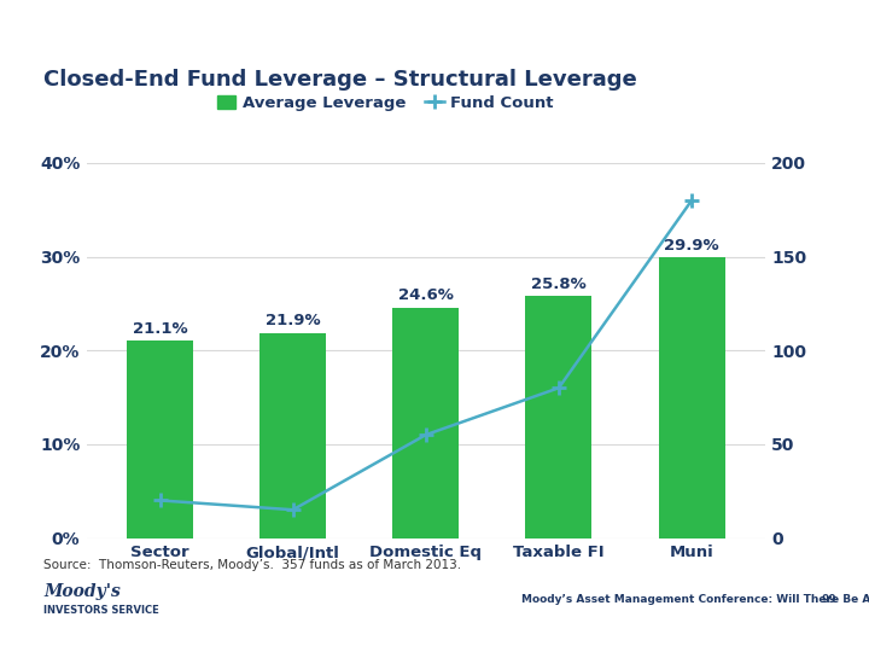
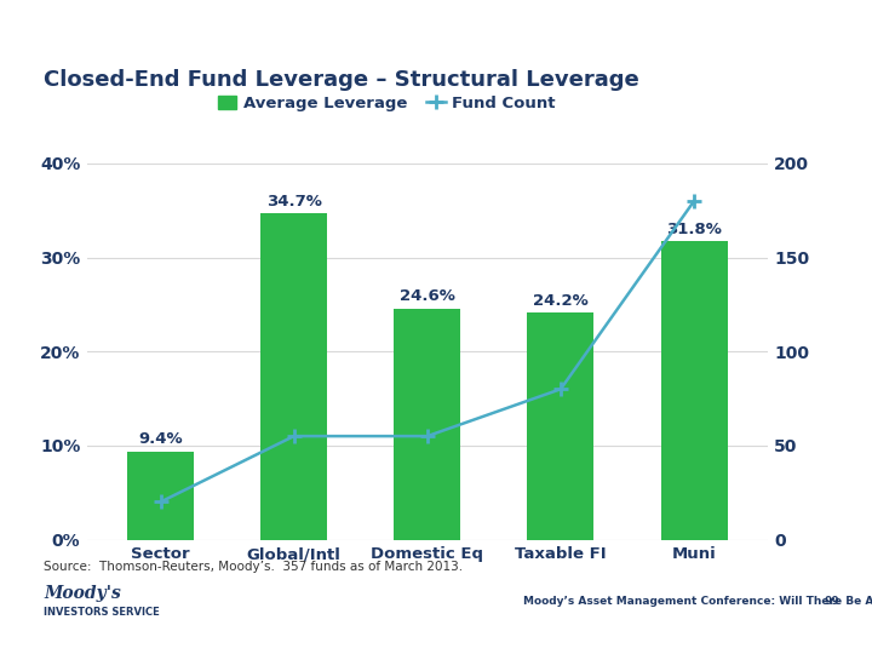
Average Leverage/Sector: 21.1% -> 9.4%
Average Leverage/Global/Intl: 21.9% -> 34.7%
Fund Count/Global/Intl: 15 -> 55
Average Leverage/Taxable FI: 25.8% -> 24.2%
Average Leverage/Muni: 29.9% -> 31.8%
